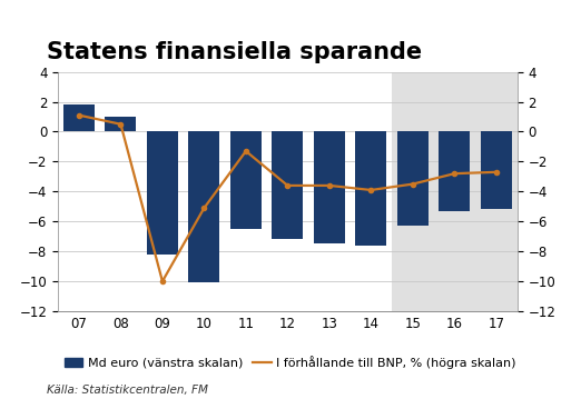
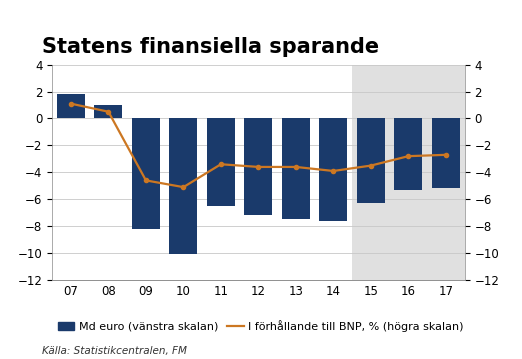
I förhållande till BNP, % (högra skalan)/09: -10.0 -> -4.6
I förhållande till BNP, % (högra skalan)/11: -1.3 -> -3.4
